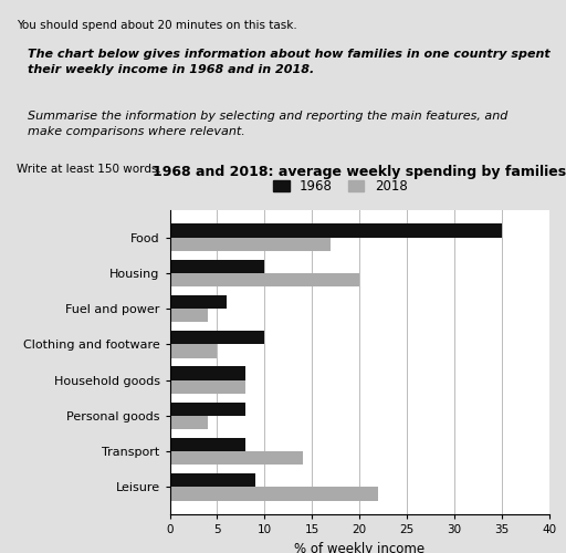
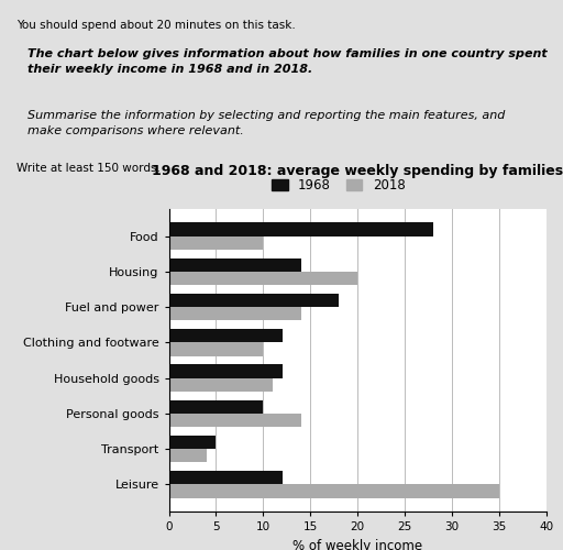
1968/Food: 35 -> 28
2018/Food: 17 -> 10
1968/Housing: 10 -> 14
1968/Fuel and power: 6 -> 18
2018/Fuel and power: 4 -> 14
1968/Clothing and footware: 10 -> 12
2018/Clothing and footware: 5 -> 10
1968/Household goods: 8 -> 12
2018/Household goods: 8 -> 11
1968/Personal goods: 8 -> 10
2018/Personal goods: 4 -> 14
1968/Transport: 8 -> 5
2018/Transport: 14 -> 4
1968/Leisure: 9 -> 12
2018/Leisure: 22 -> 35
